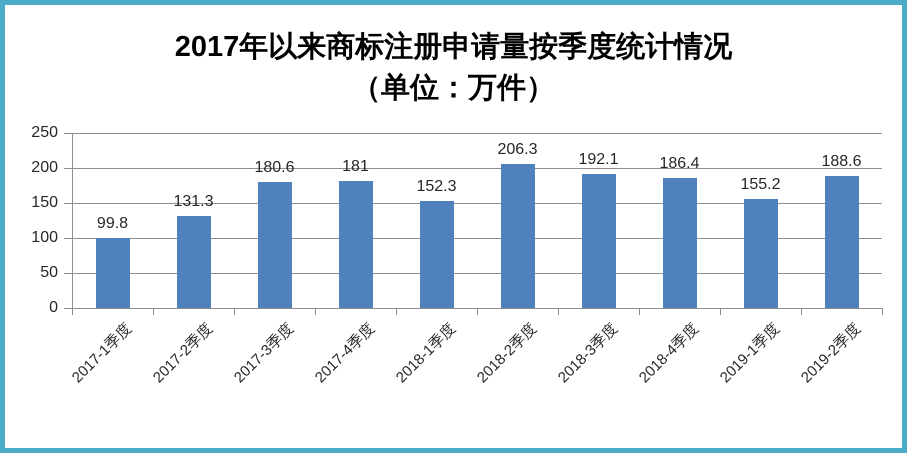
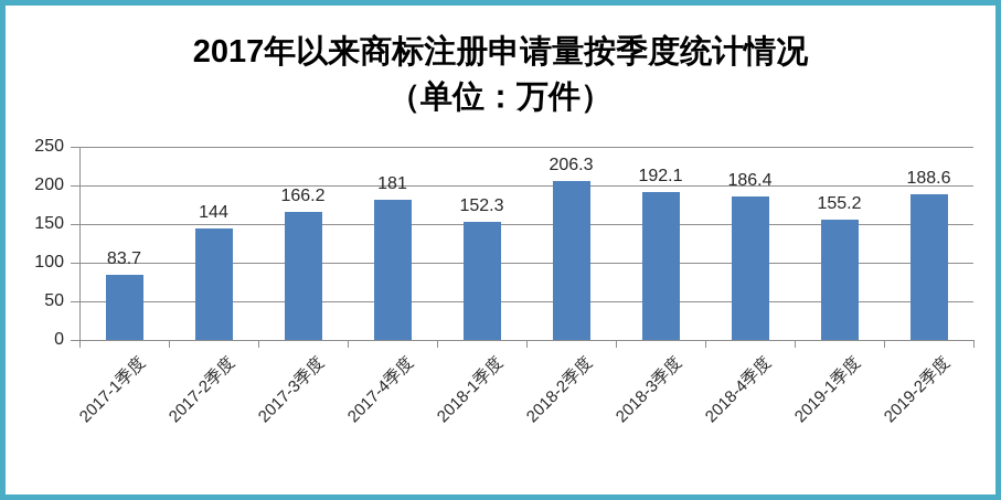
2017-1季度: 99.8 -> 83.7
2017-2季度: 131.3 -> 144
2017-3季度: 180.6 -> 166.2
